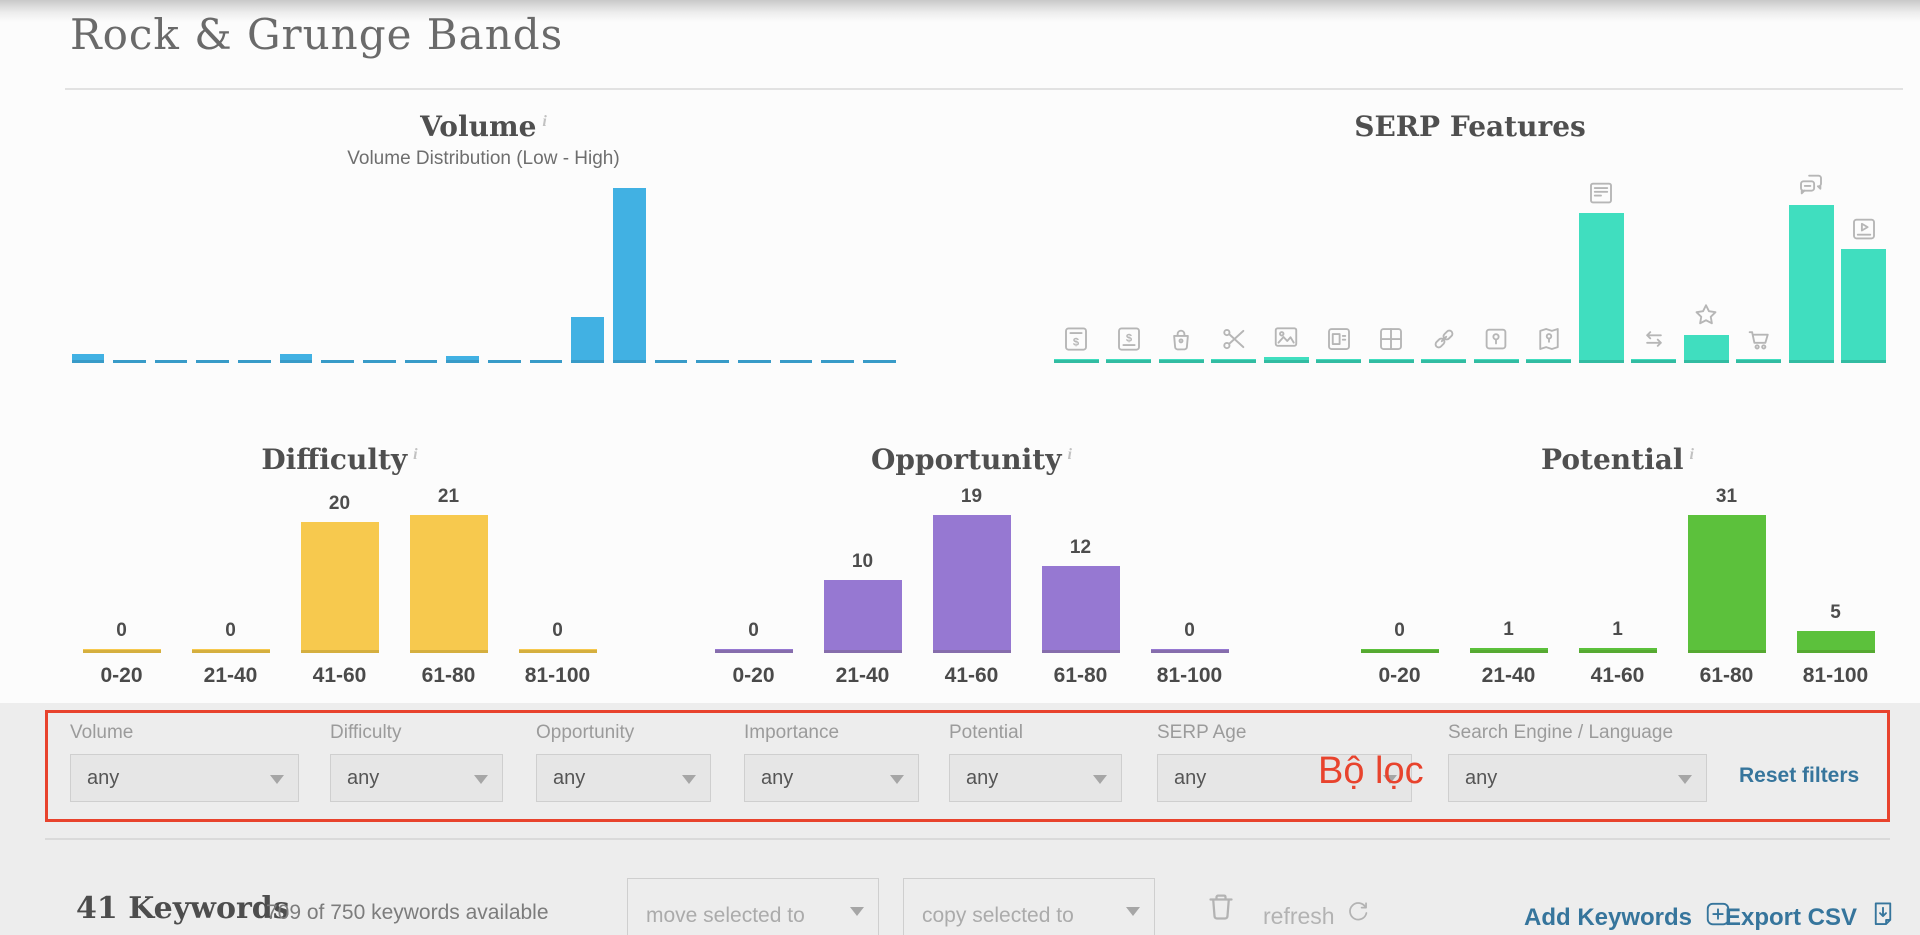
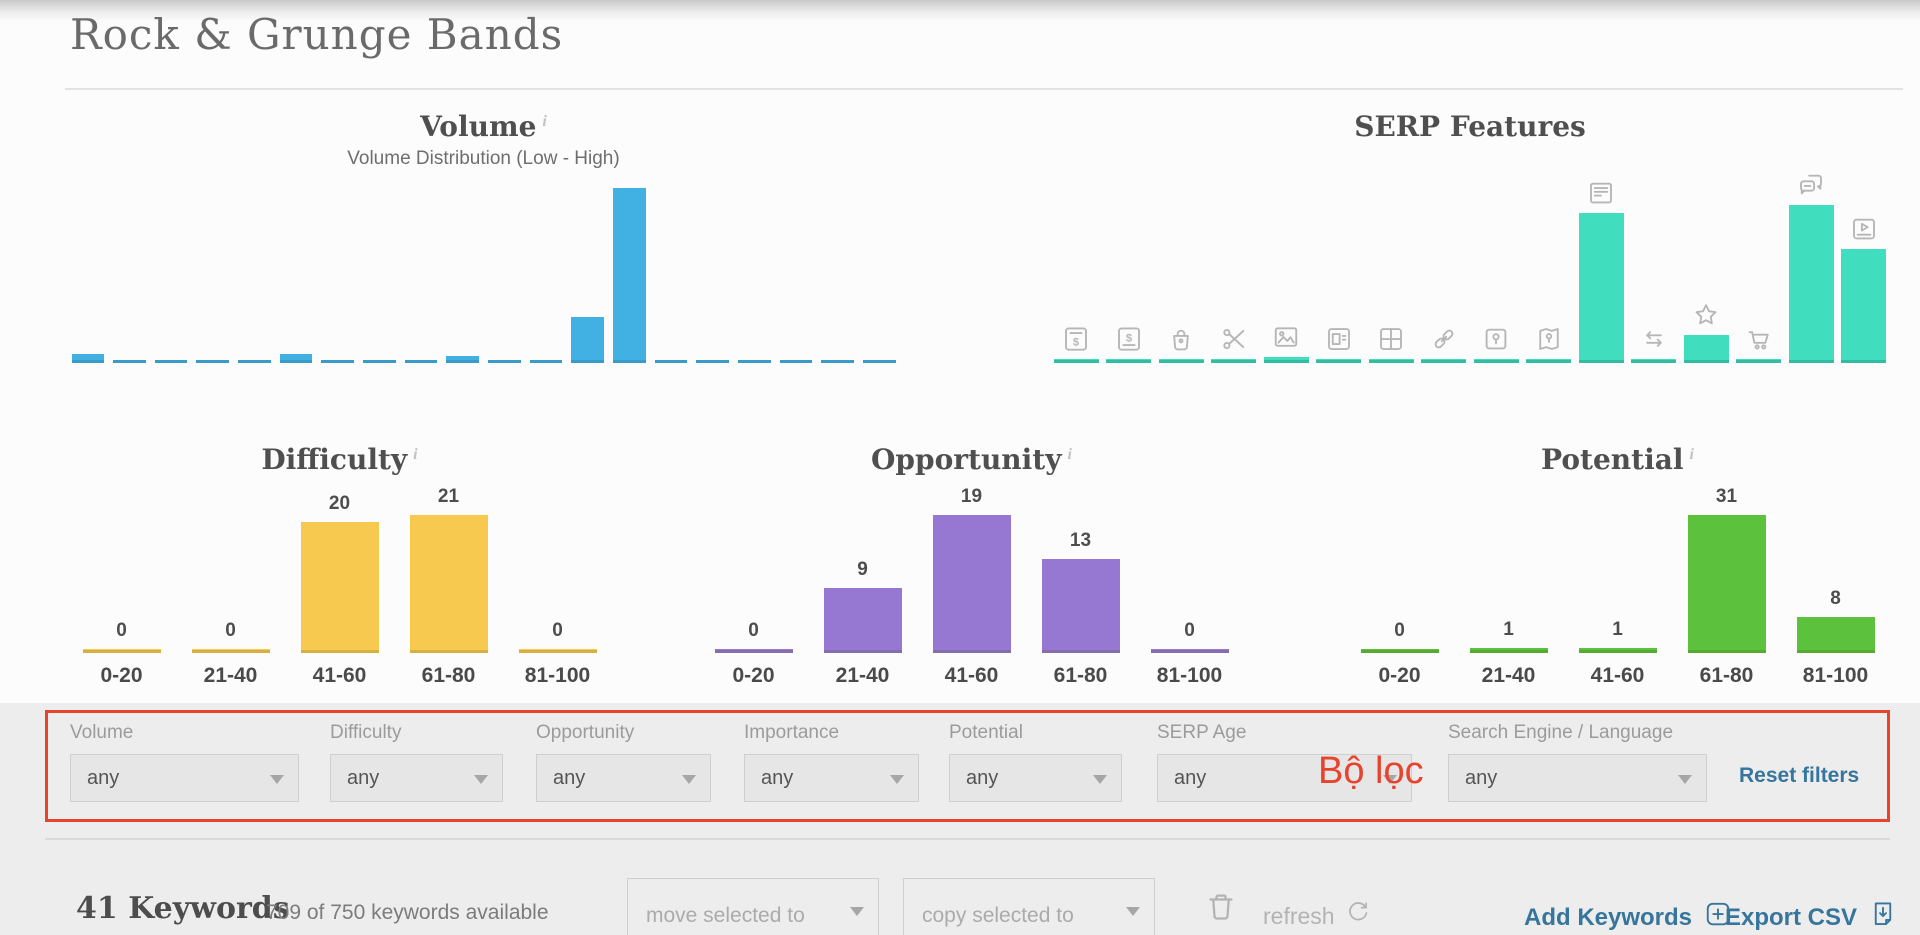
Opportunity/21-40: 10 -> 9
Opportunity/61-80: 12 -> 13
Potential/81-100: 5 -> 8
